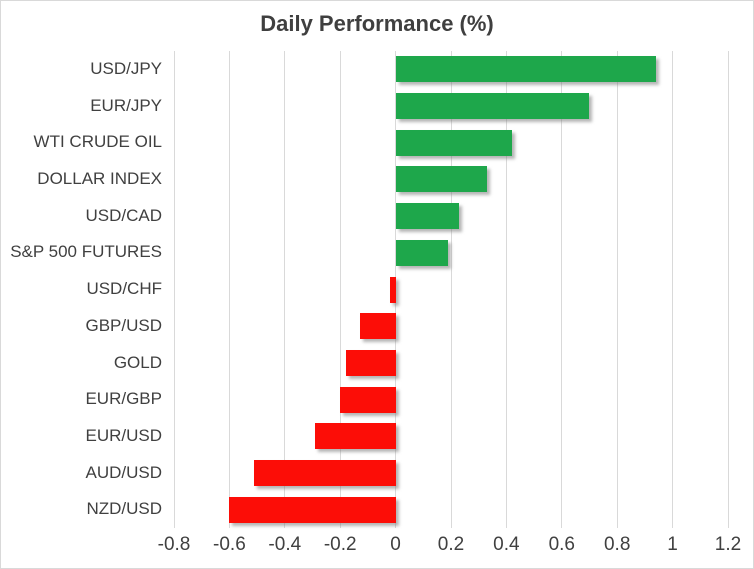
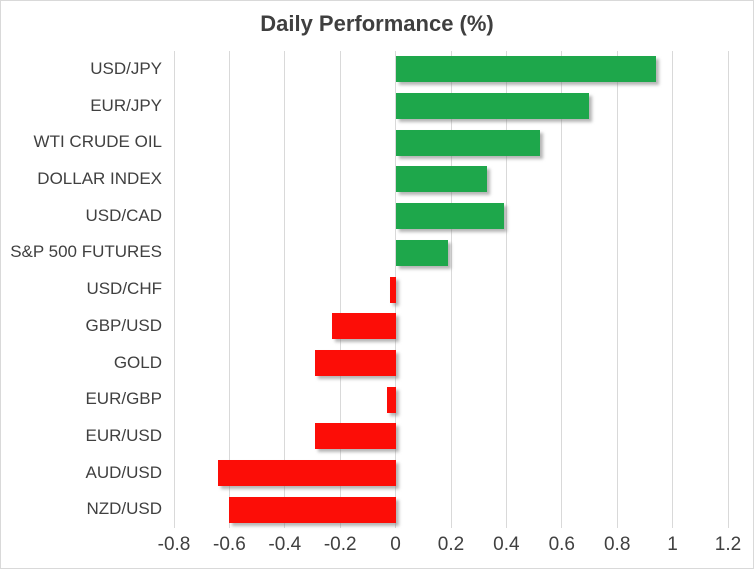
WTI CRUDE OIL: 0.42 -> 0.52
USD/CAD: 0.23 -> 0.39
GBP/USD: -0.13 -> -0.23
GOLD: -0.18 -> -0.29
EUR/GBP: -0.20 -> -0.03
AUD/USD: -0.51 -> -0.64
